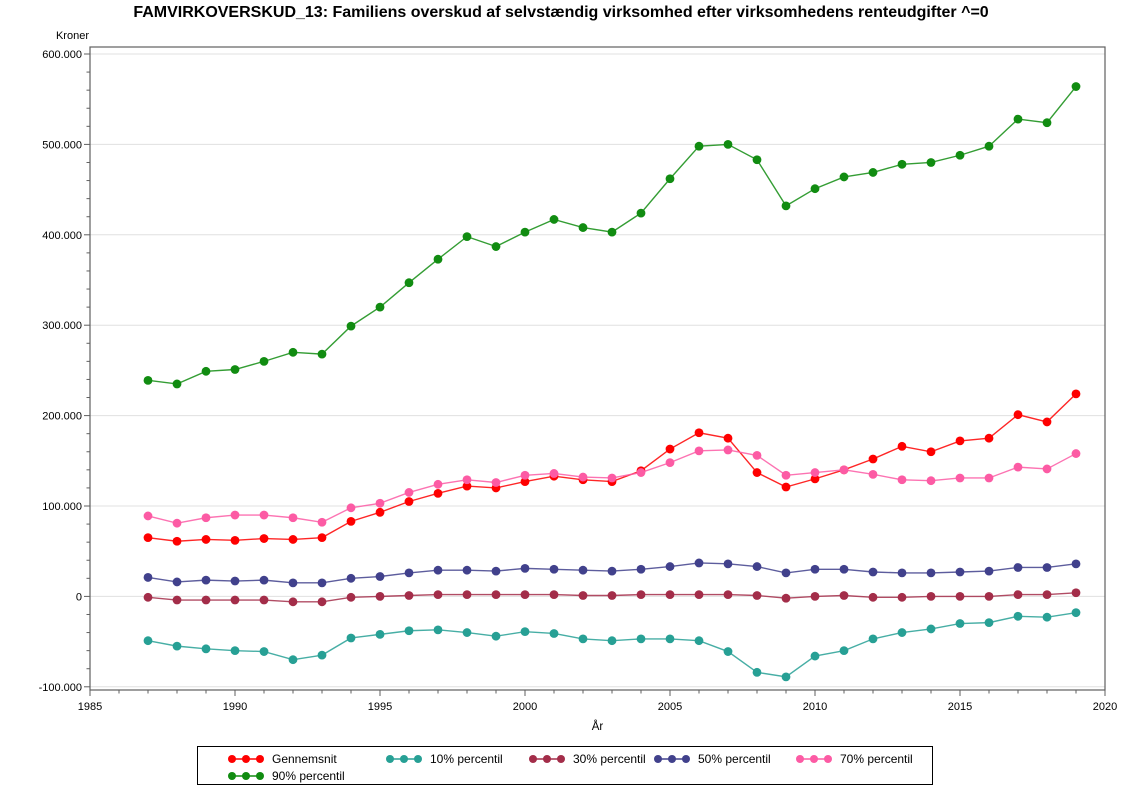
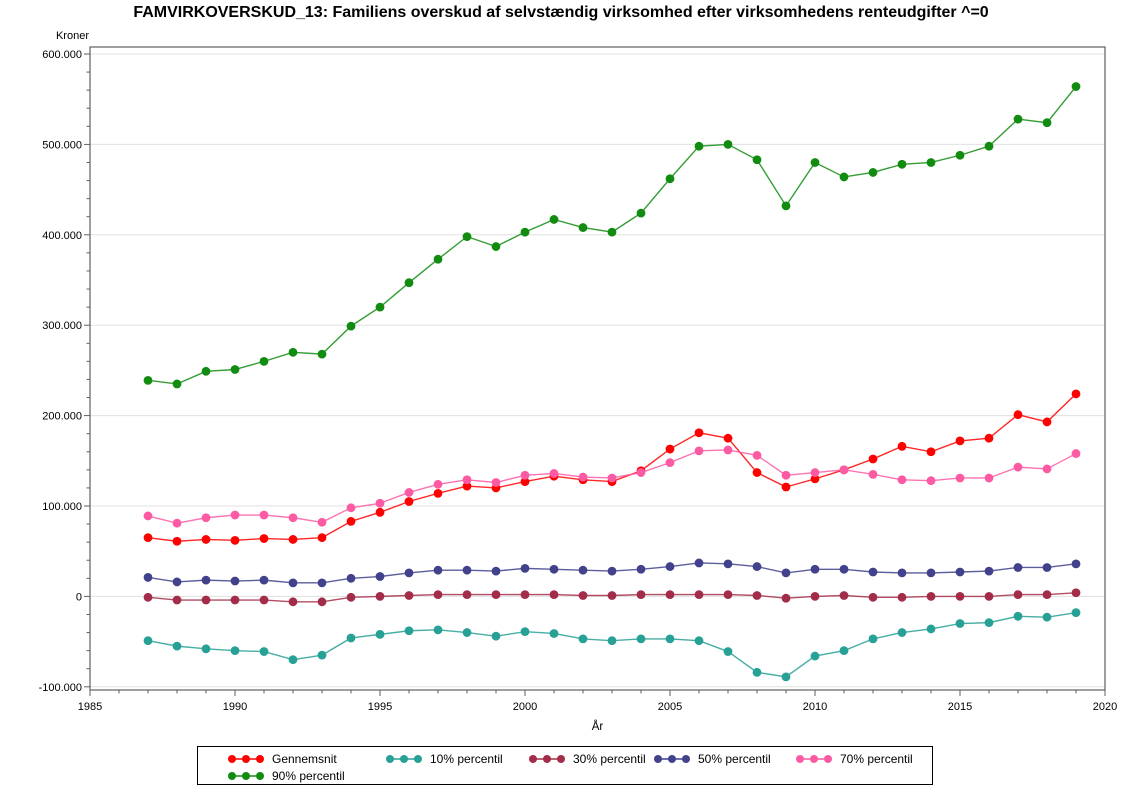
90% percentil/2010: 450000 -> 480000
